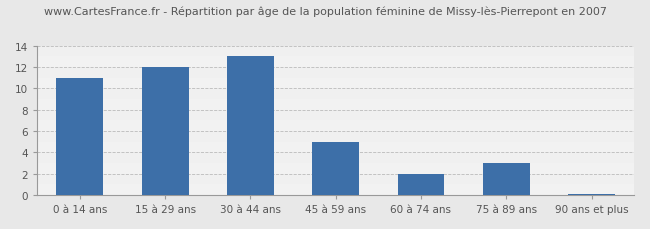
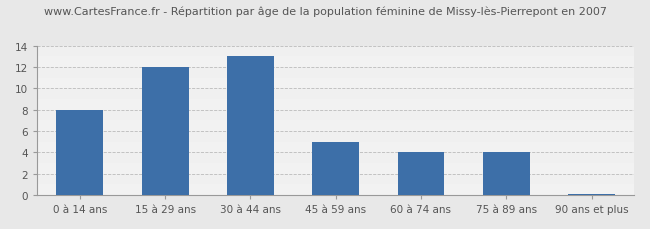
0 à 14 ans: 11.0 -> 8.0
60 à 74 ans: 2.0 -> 4.0
75 à 89 ans: 3.0 -> 4.0
